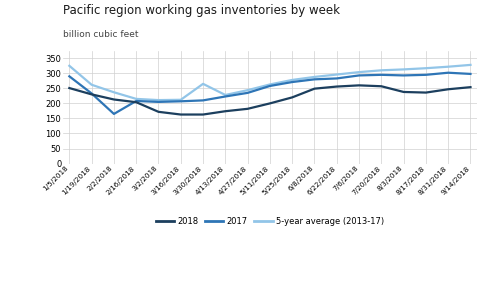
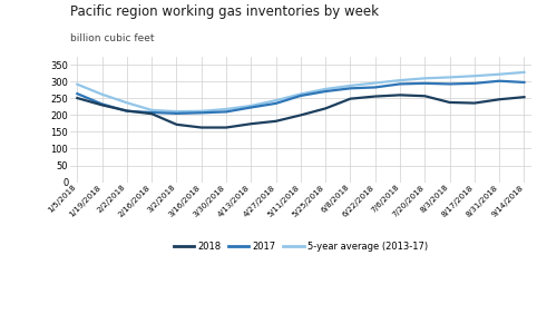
2017/1/5/2018: 290 -> 264
5-year average (2013-17)/1/5/2018: 325 -> 292
2017/2/2/2018: 165 -> 212
5-year average (2013-17)/3/30/2018: 265 -> 218
